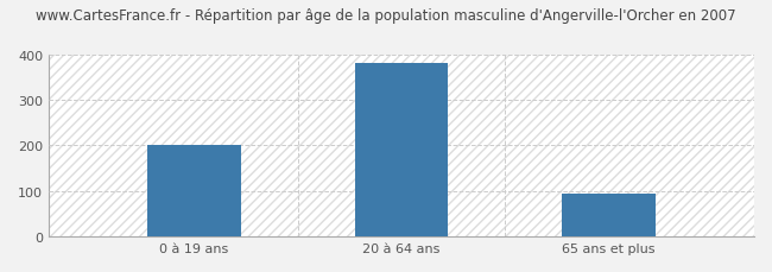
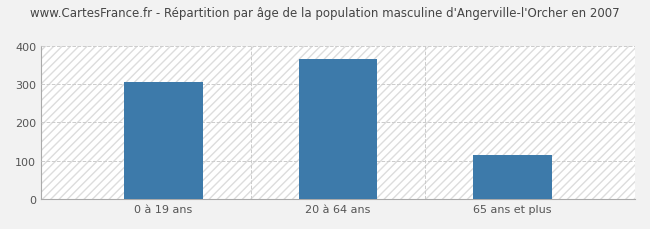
0 à 19 ans: 200 -> 305
20 à 64 ans: 380 -> 365
65 ans et plus: 95 -> 115
